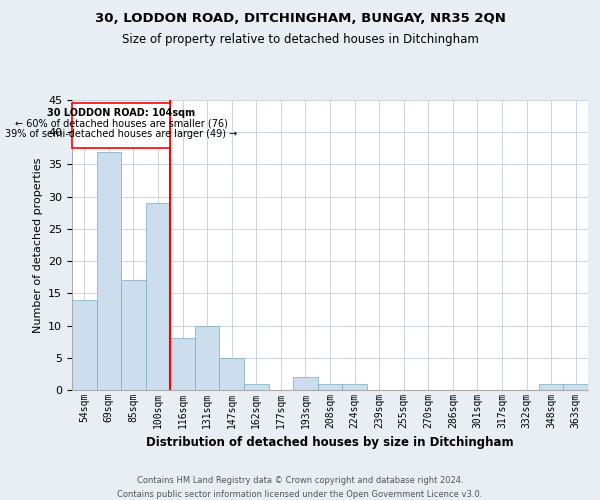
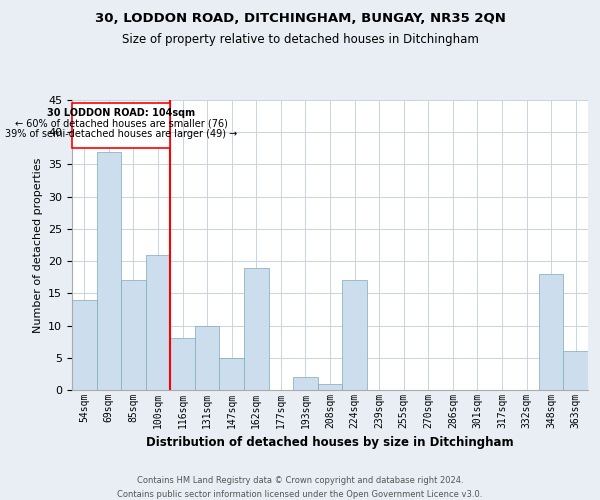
100sqm: 29 -> 21
162sqm: 1 -> 19
224sqm: 1 -> 17
348sqm: 1 -> 18
363sqm: 1 -> 6
